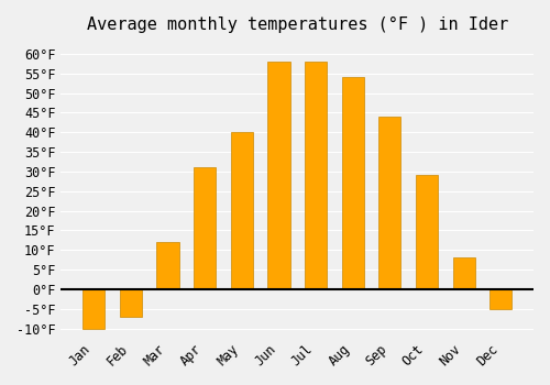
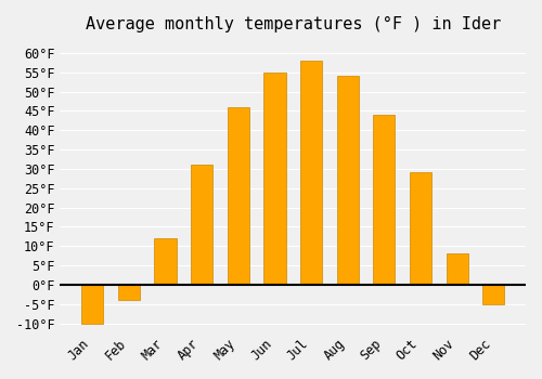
Feb: -7°F -> -4°F
May: 40°F -> 46°F
Jun: 58°F -> 55°F
